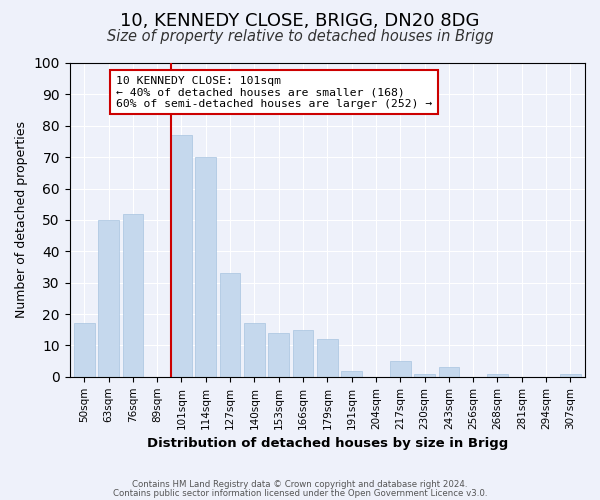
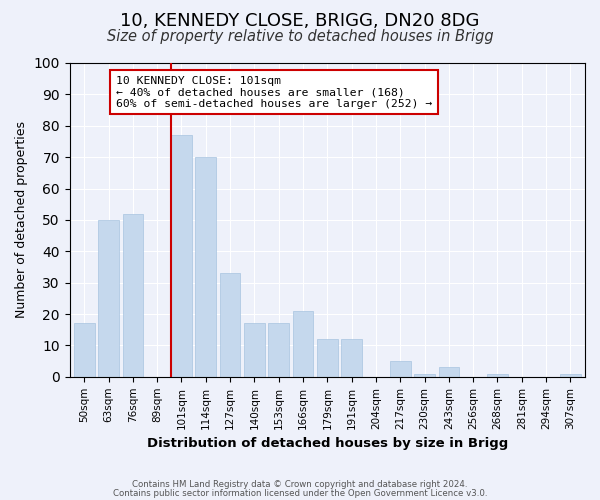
153sqm: 14 -> 17
166sqm: 15 -> 21
191sqm: 2 -> 12
